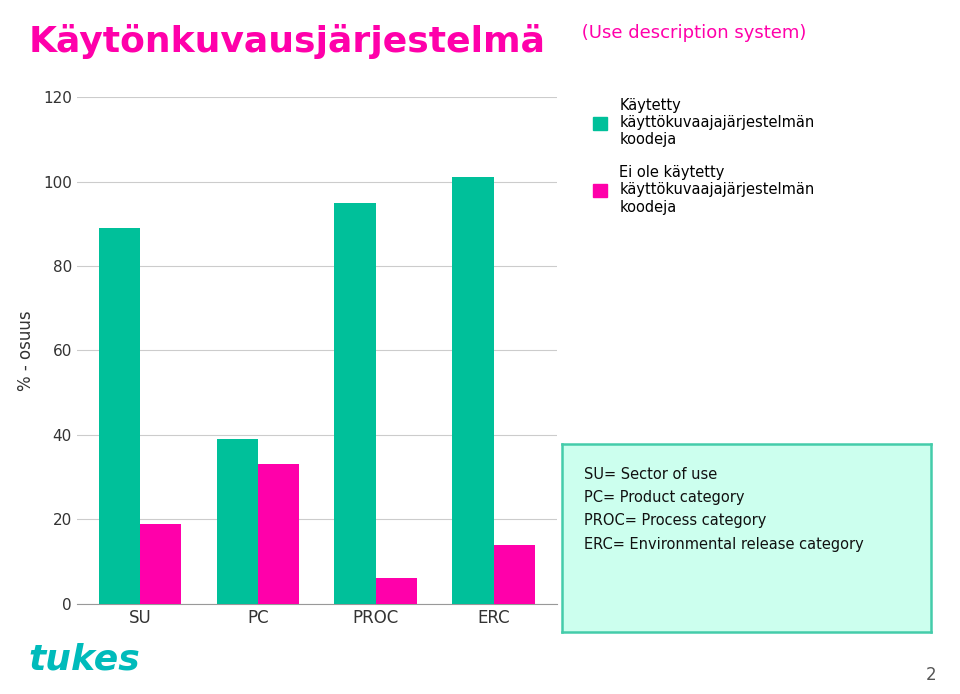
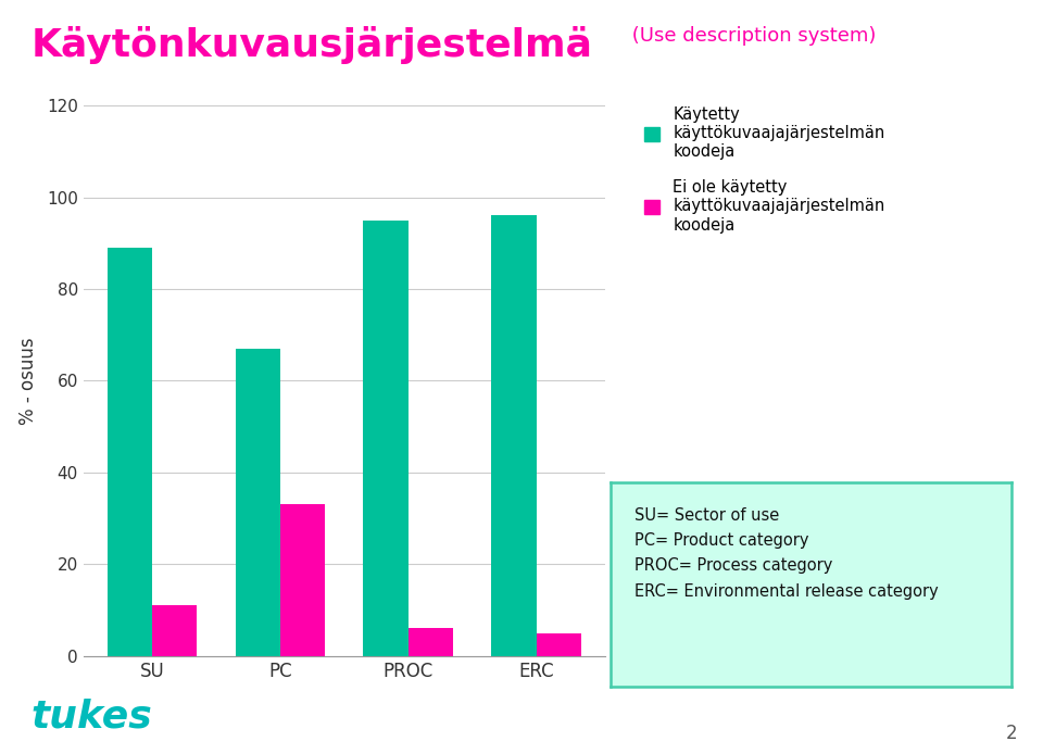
Ei ole käytetty käyttökuvaajajärjestelmän koodeja/SU: 19 -> 11
Käytetty käyttökuvaajajärjestelmän koodeja/PC: 39 -> 67
Käytetty käyttökuvaajajärjestelmän koodeja/ERC: 101 -> 96
Ei ole käytetty käyttökuvaajajärjestelmän koodeja/ERC: 14 -> 5
